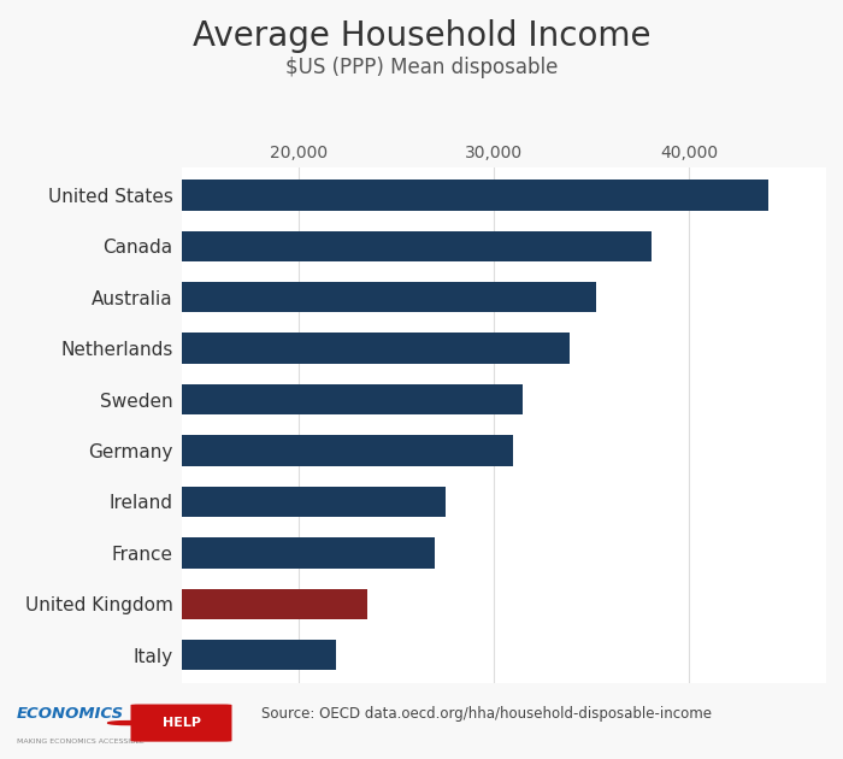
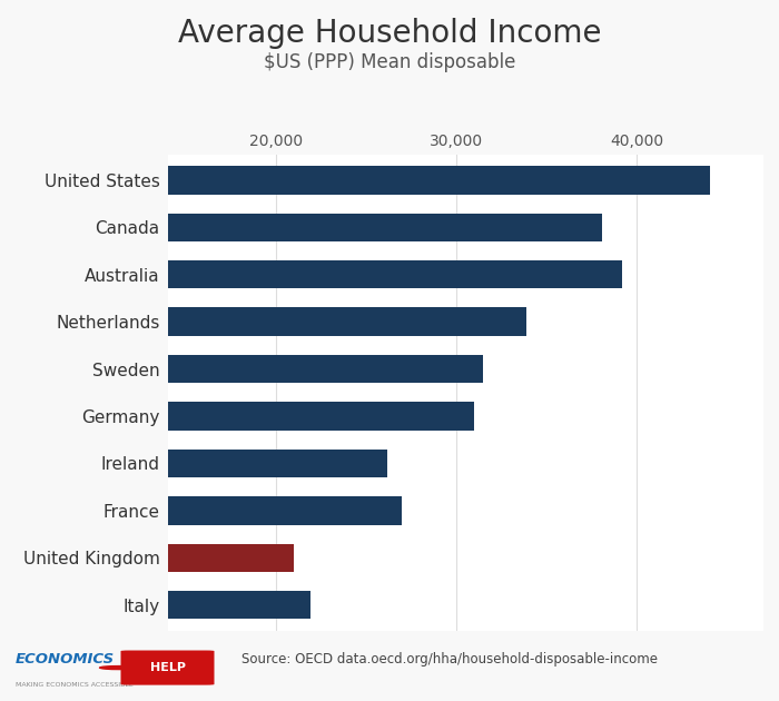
Australia: 35,200 -> 39,200
Ireland: 27,600 -> 26,200
United Kingdom: 23,500 -> 21,000
